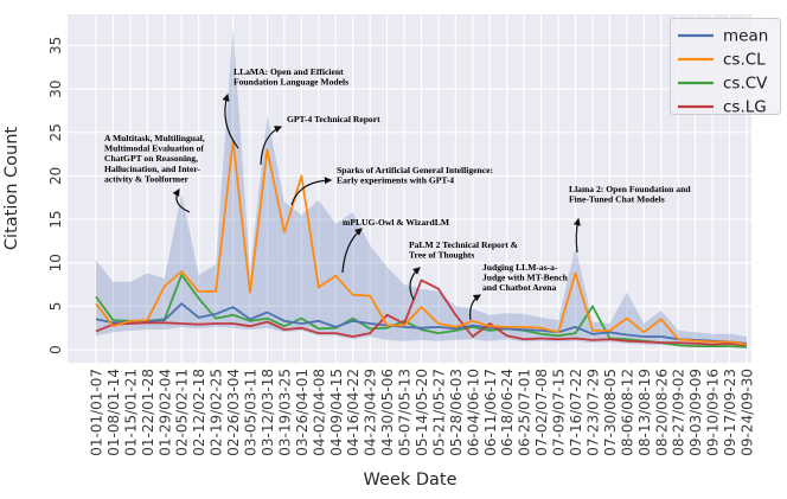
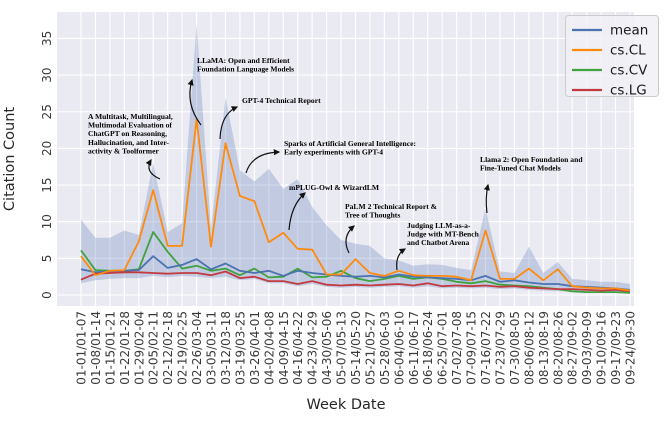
cs.CL/02-05/02-11: 9 -> 14
cs.CL/03-12/03-18: 23 -> 21
cs.CL/03-26/04-01: 20 -> 13
cs.LG/04-30/05-06: 4 -> 1
cs.LG/05-07/05-13: 3 -> 1
cs.LG/05-14/05-20: 8 -> 1
cs.LG/05-21/05-27: 7 -> 1
cs.LG/05-28/06-03: 4 -> 1
cs.LG/06-11/06-17: 3 -> 1
cs.CV/07-23/07-29: 5 -> 1
